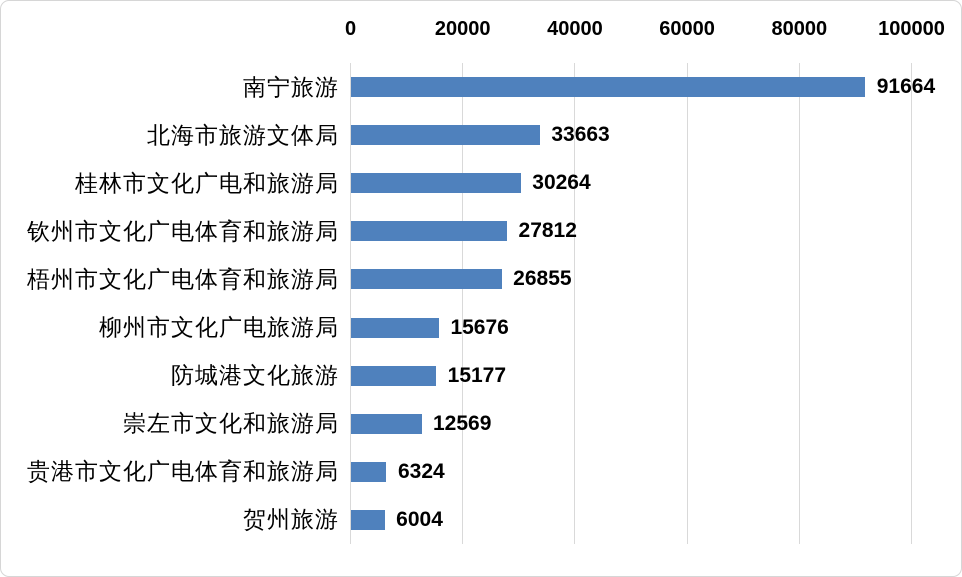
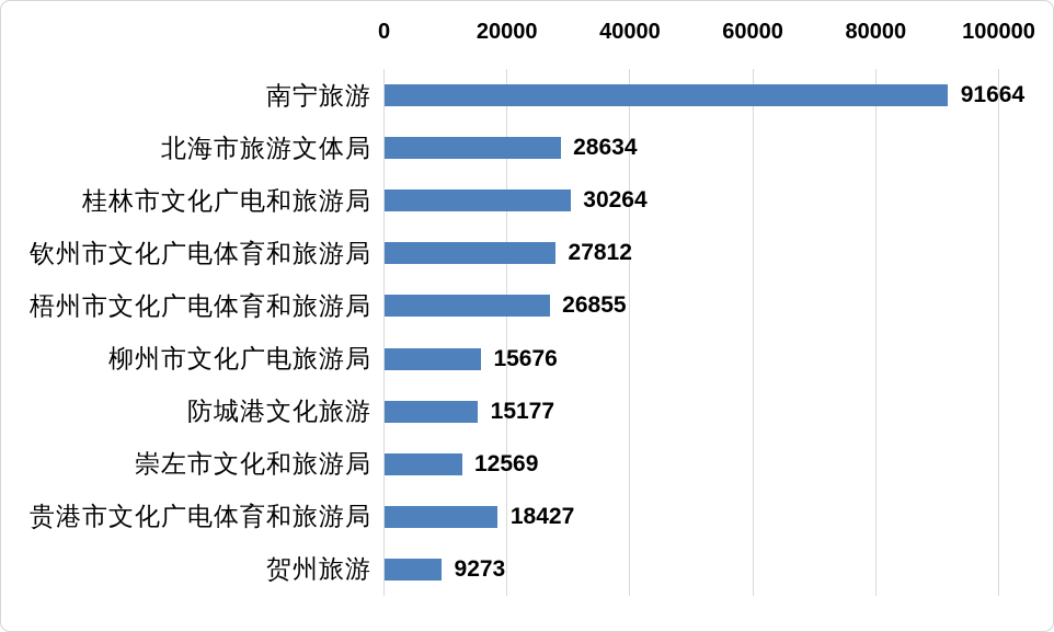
北海市旅游文体局: 33663 -> 28634
贵港市文化广电体育和旅游局: 6324 -> 18427
贺州旅游: 6004 -> 9273
